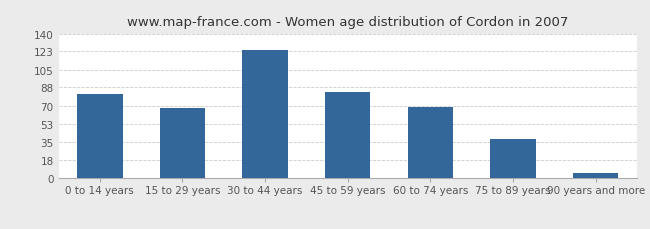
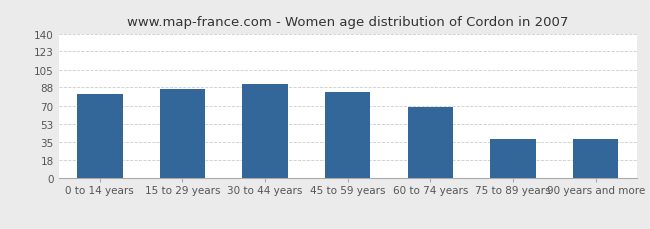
15 to 29 years: 68 -> 86
30 to 44 years: 124 -> 91
90 years and more: 5 -> 38
